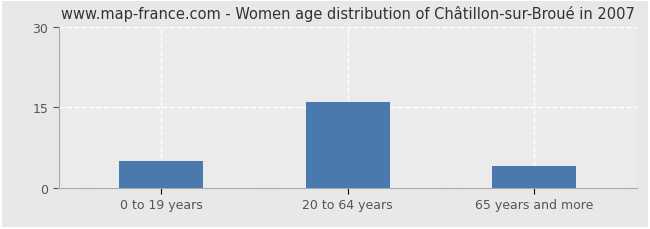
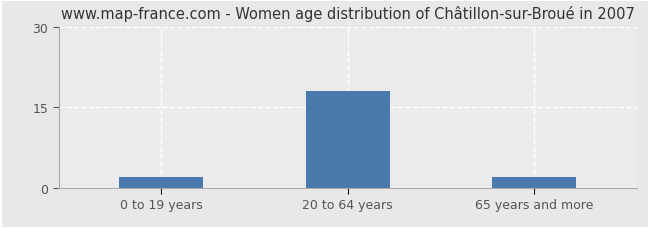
0 to 19 years: 5 -> 2
20 to 64 years: 16 -> 18
65 years and more: 4 -> 2
